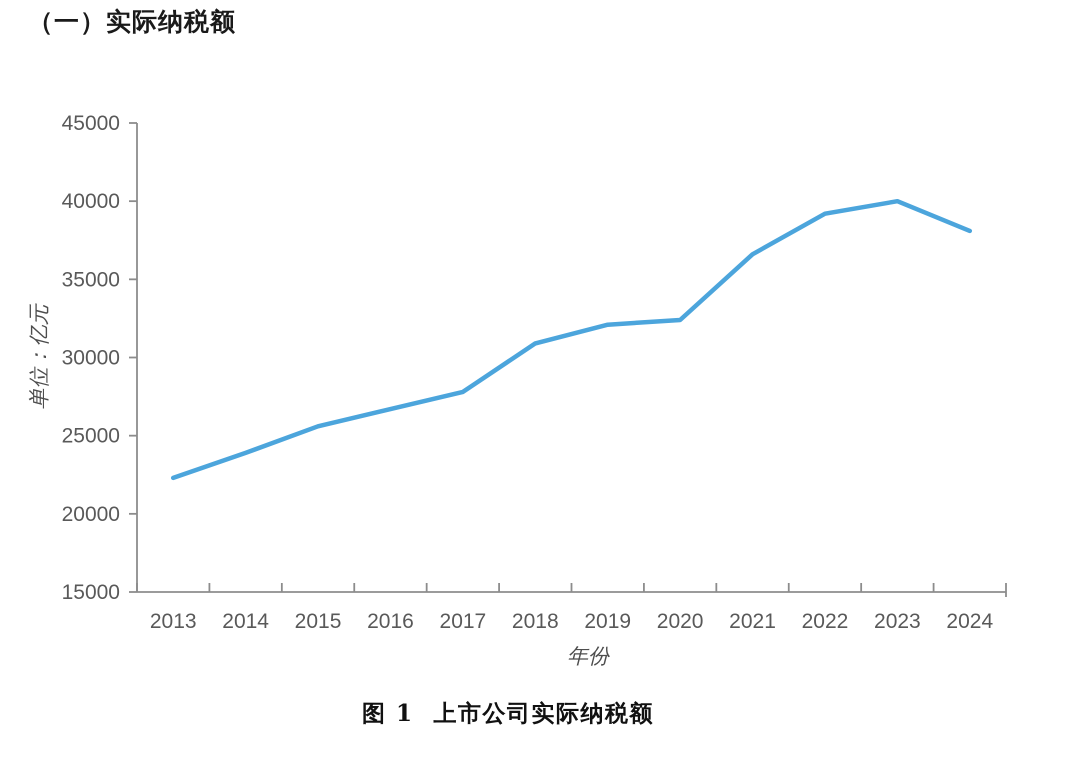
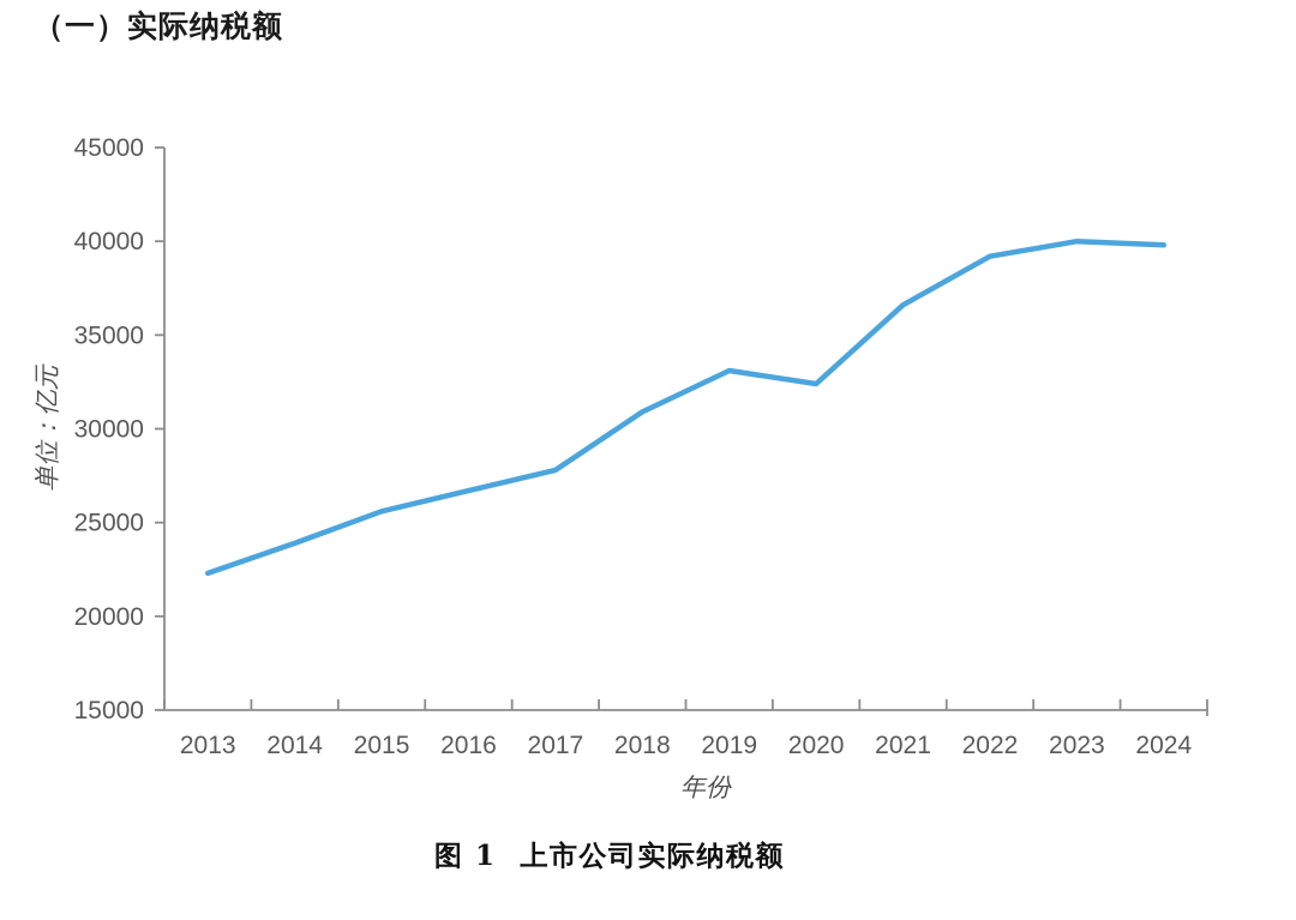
2019: 32100 -> 33100
2024: 38100 -> 39800
